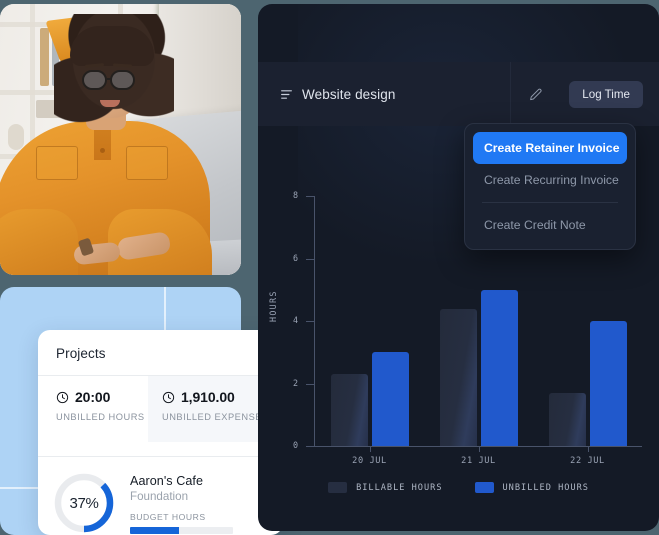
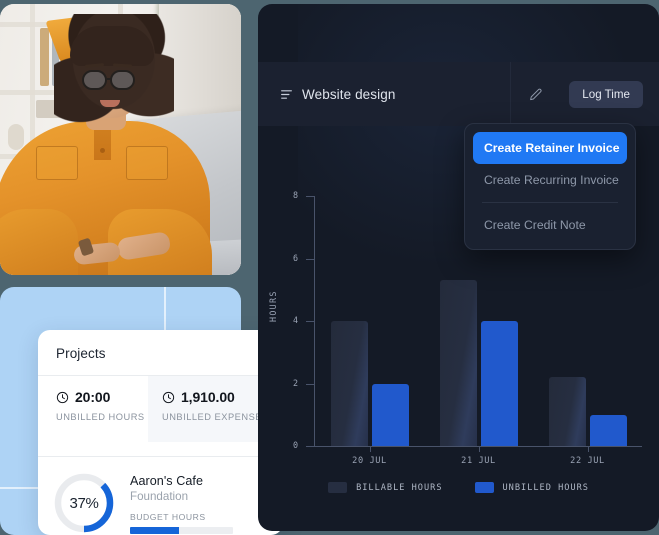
BILLABLE HOURS/20 JUL: 2.3 -> 4.0
UNBILLED HOURS/20 JUL: 3 -> 2
BILLABLE HOURS/21 JUL: 4.4 -> 5.3
UNBILLED HOURS/21 JUL: 5 -> 4
BILLABLE HOURS/22 JUL: 1.7 -> 2.2
UNBILLED HOURS/22 JUL: 4 -> 1
